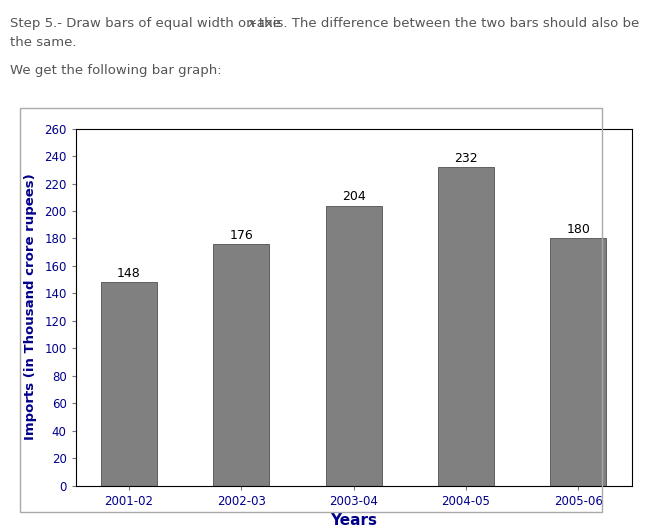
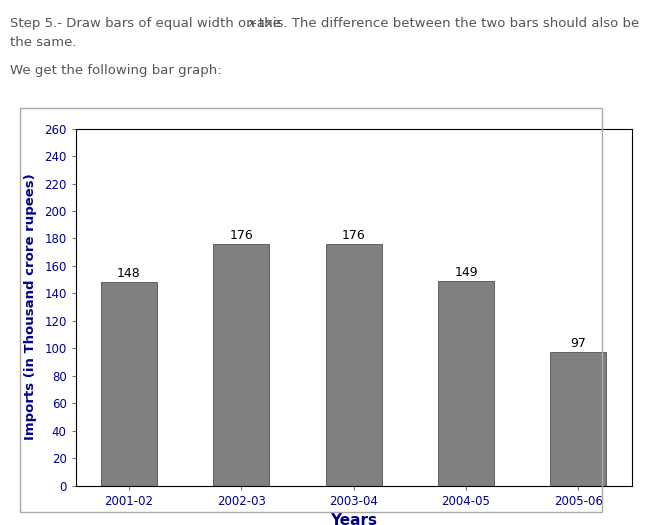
2003-04: 204 -> 176
2004-05: 232 -> 149
2005-06: 180 -> 97
